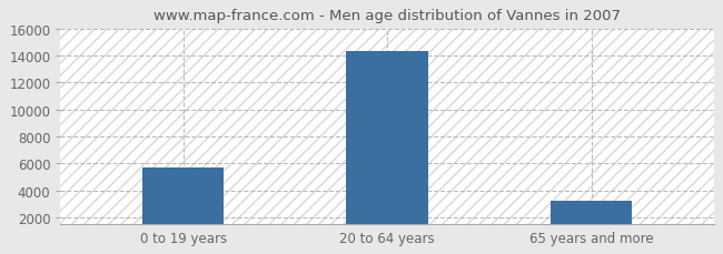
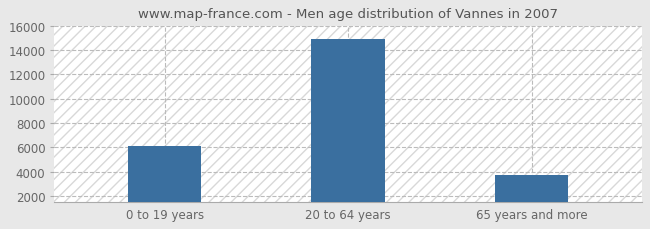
0 to 19 years: 5700 -> 6200
20 to 64 years: 14300 -> 14900
65 years and more: 3200 -> 3800
